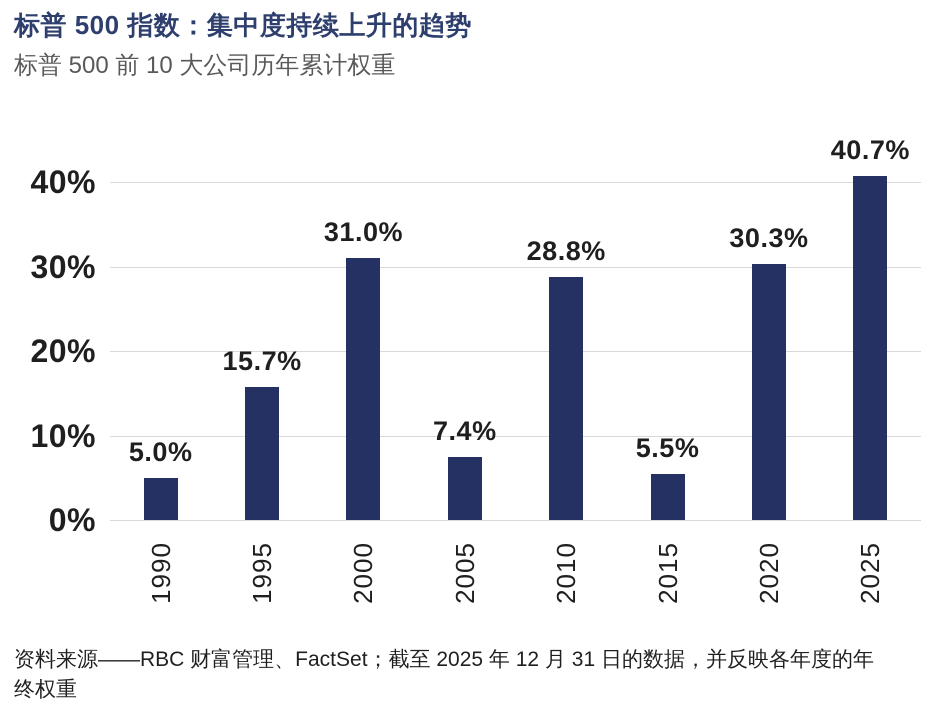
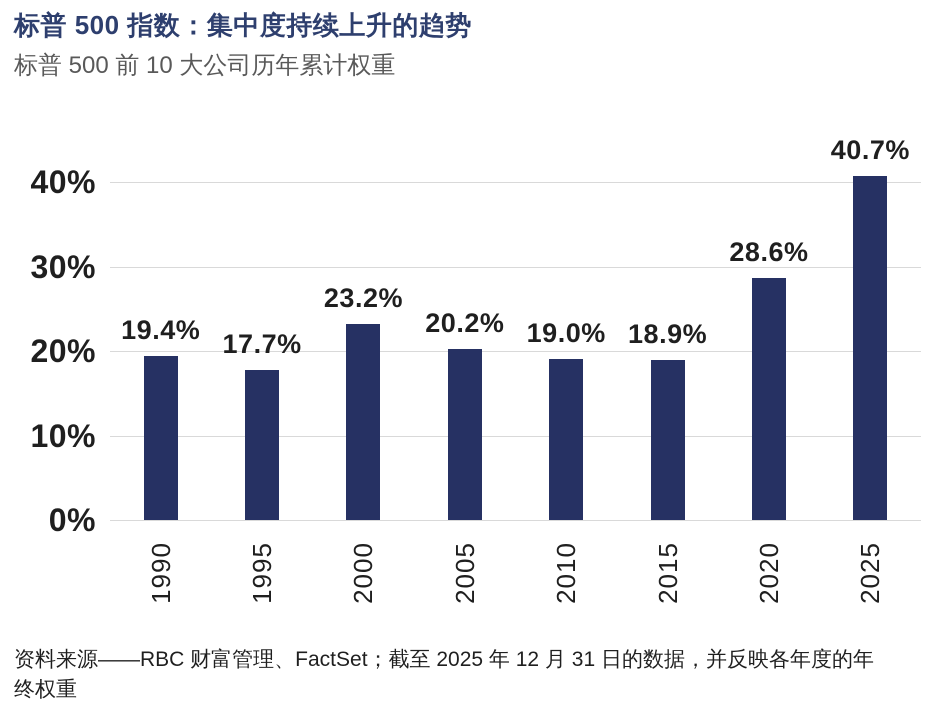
1990: 5.0% -> 19.4%
1995: 15.7% -> 17.7%
2000: 31.0% -> 23.2%
2005: 7.4% -> 20.2%
2010: 28.8% -> 19.0%
2015: 5.5% -> 18.9%
2020: 30.3% -> 28.6%
